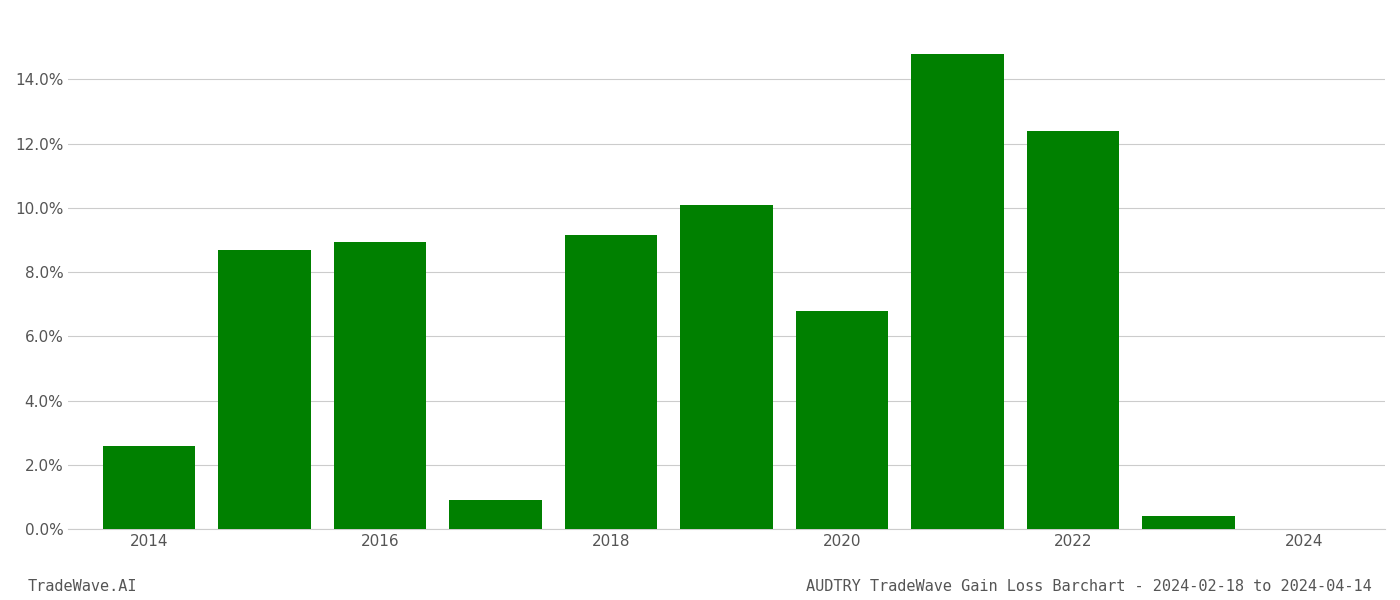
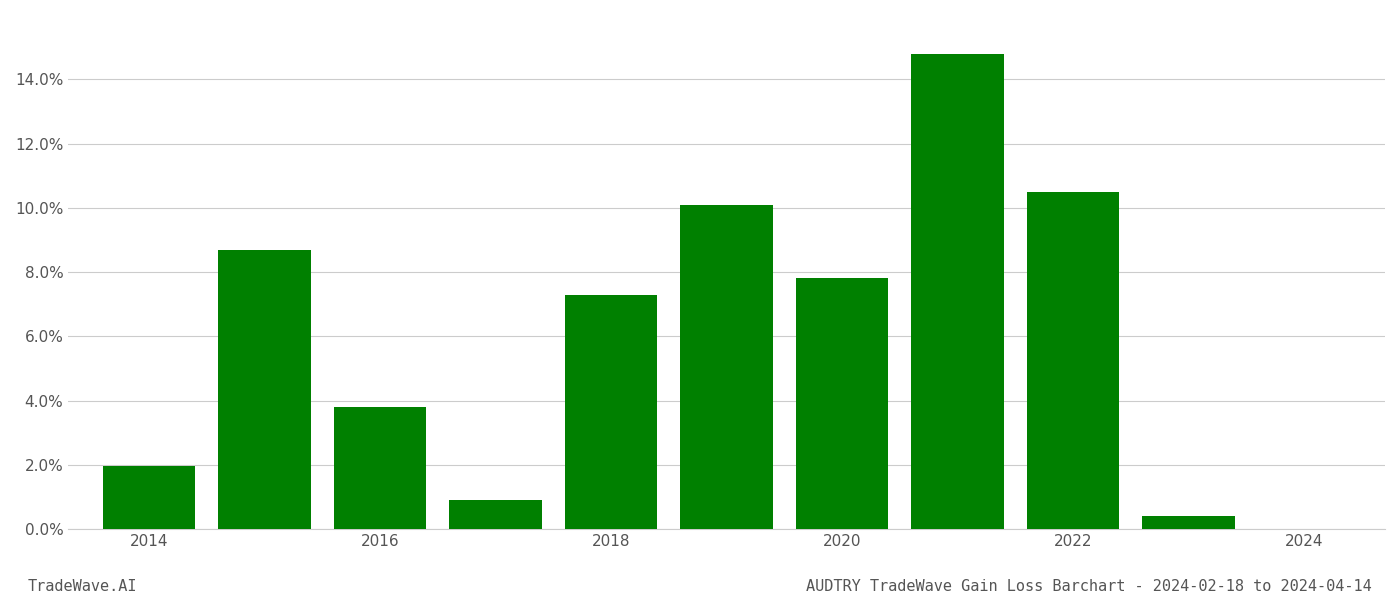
2014: 2.60% -> 1.95%
2016: 8.95% -> 3.80%
2018: 9.15% -> 7.30%
2020: 6.80% -> 7.80%
2022: 12.40% -> 10.50%
